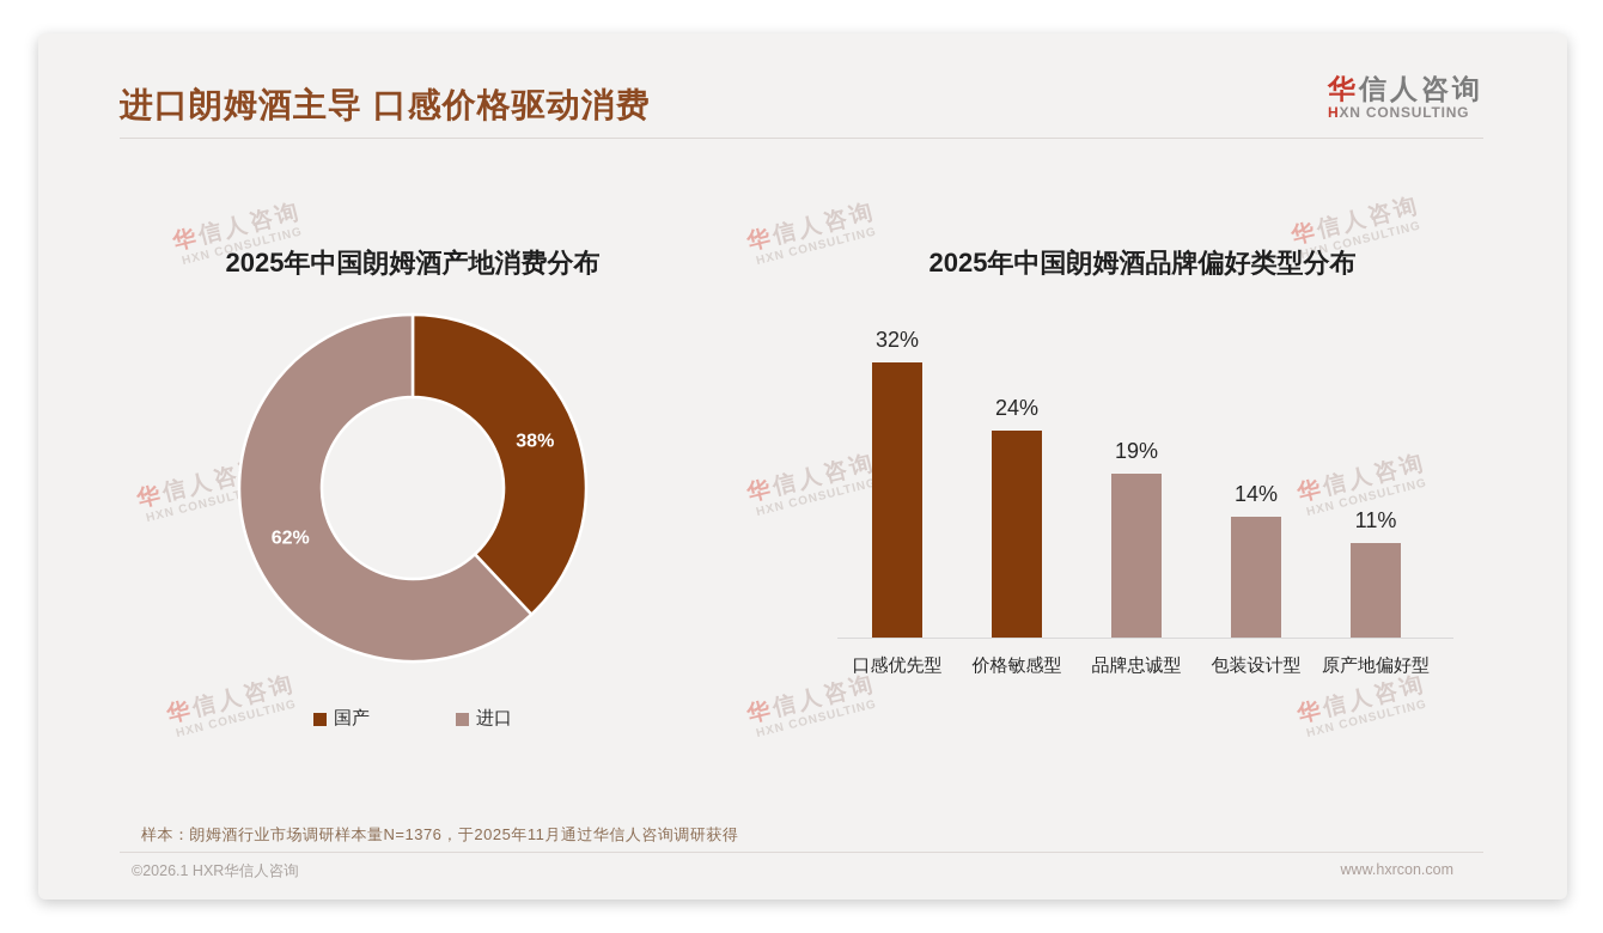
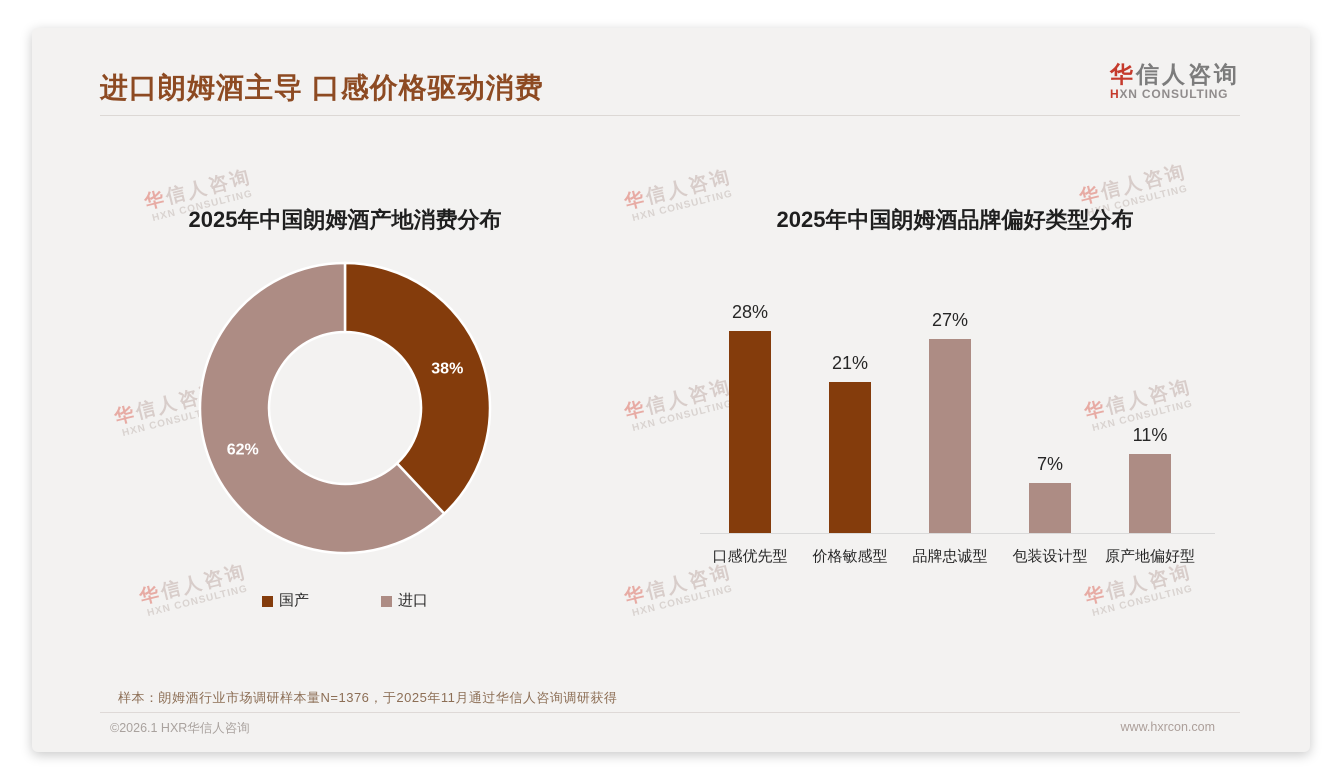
2025年中国朗姆酒品牌偏好类型分布/口感优先型: 32% -> 28%
2025年中国朗姆酒品牌偏好类型分布/价格敏感型: 24% -> 21%
2025年中国朗姆酒品牌偏好类型分布/品牌忠诚型: 19% -> 27%
2025年中国朗姆酒品牌偏好类型分布/包装设计型: 14% -> 7%
